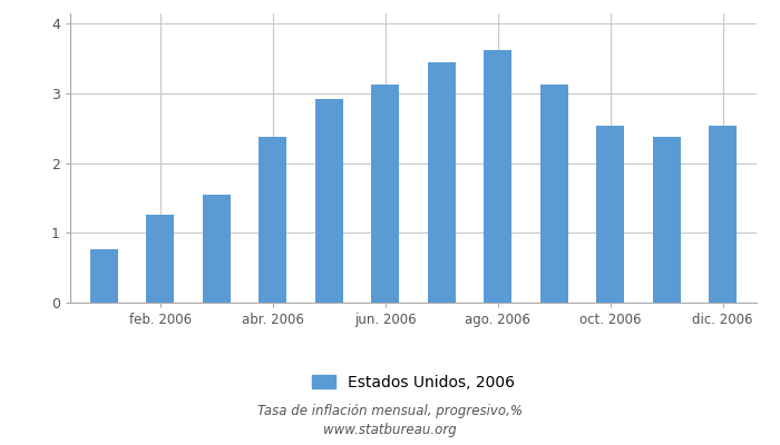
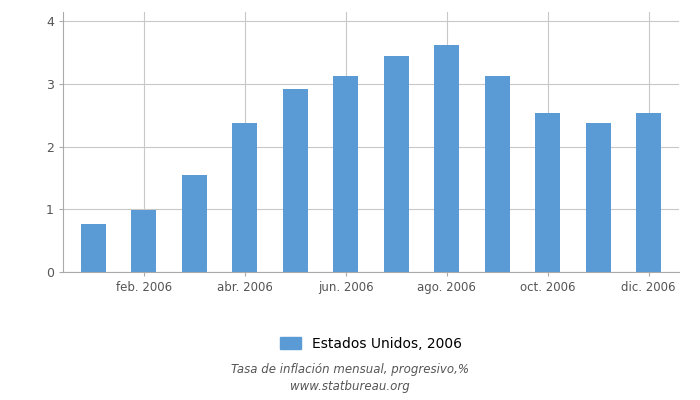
feb. 2006: 1.26 -> 0.99
